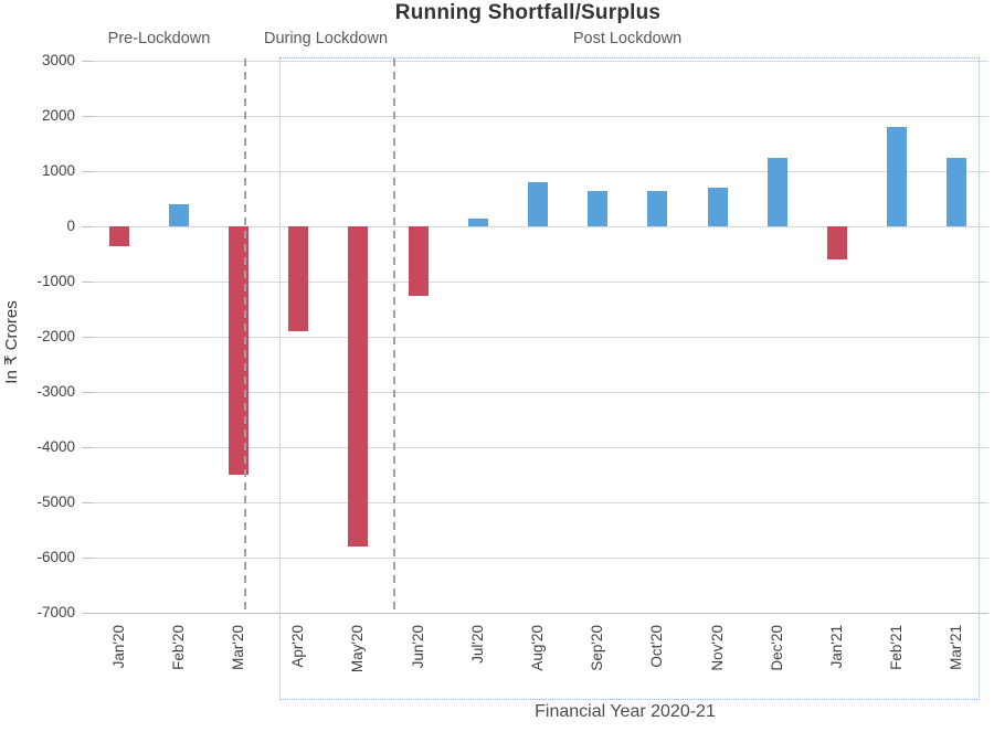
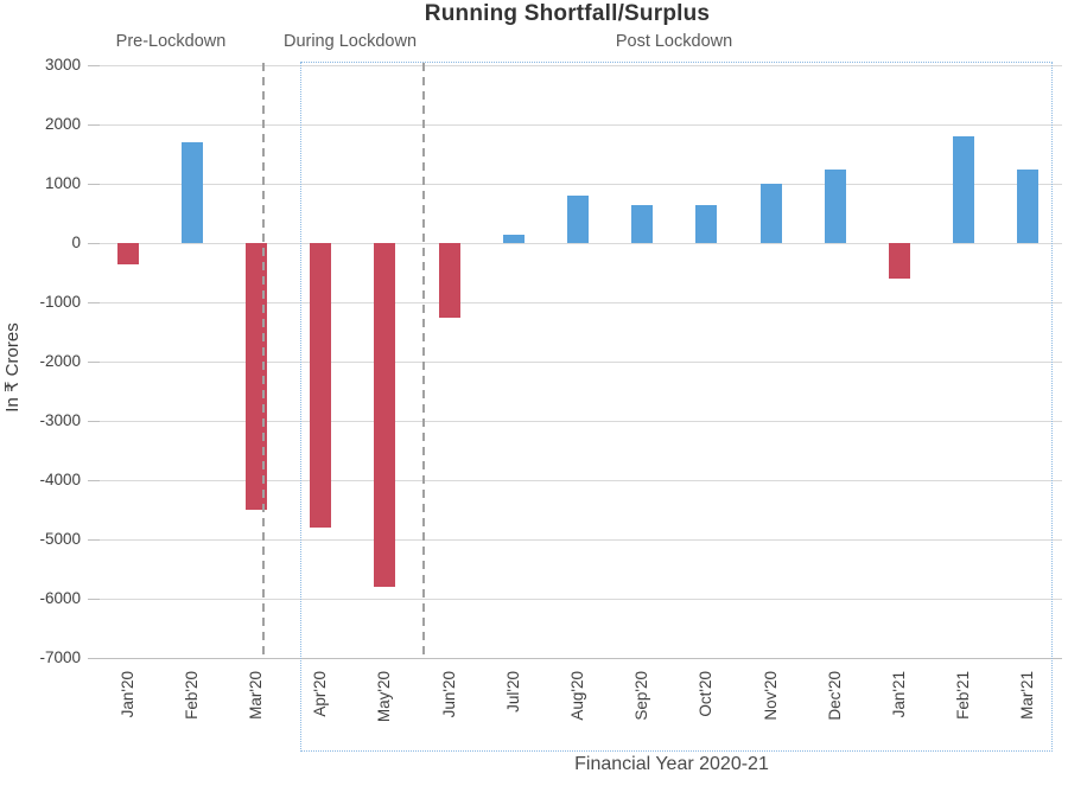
Feb'20: 400 -> 1700
Apr'20: -1900 -> -4800
Nov'20: 700 -> 1000
